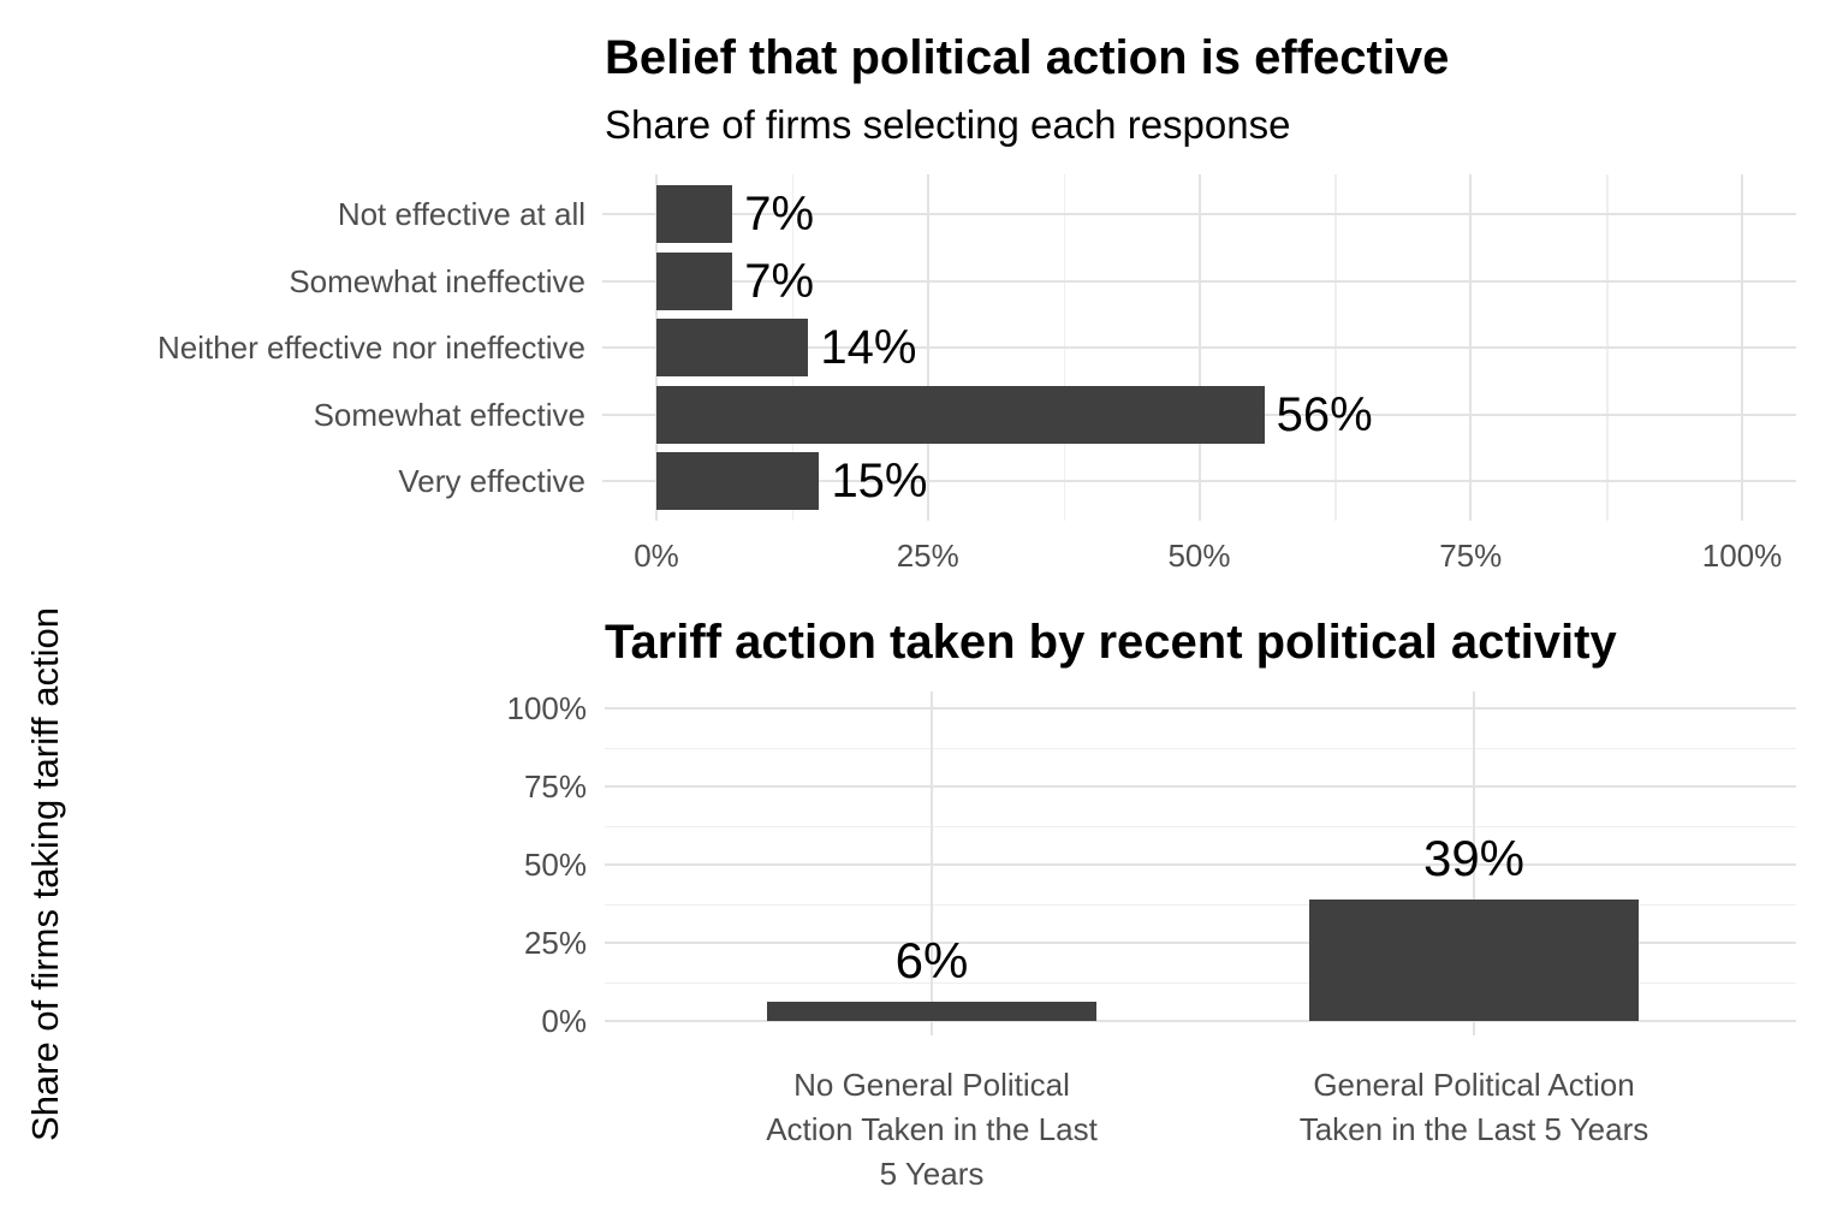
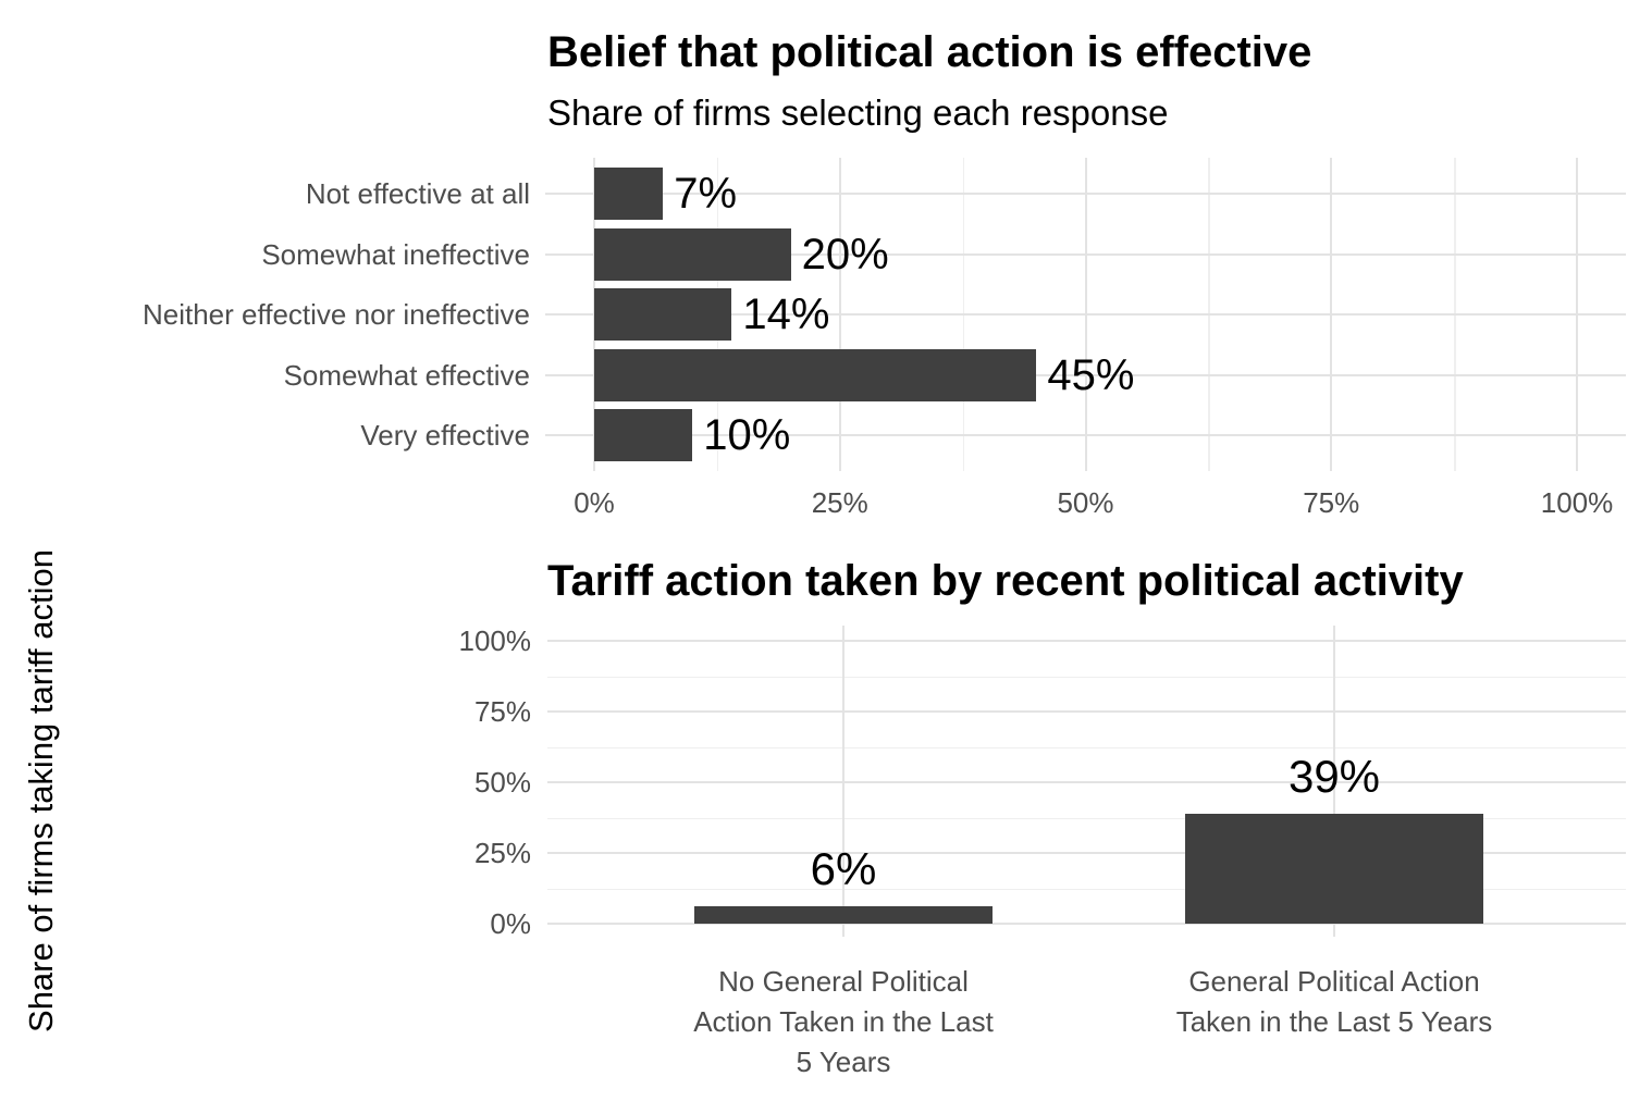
Belief that political action is effective/Somewhat ineffective: 7% -> 20%
Belief that political action is effective/Somewhat effective: 56% -> 45%
Belief that political action is effective/Very effective: 15% -> 10%
